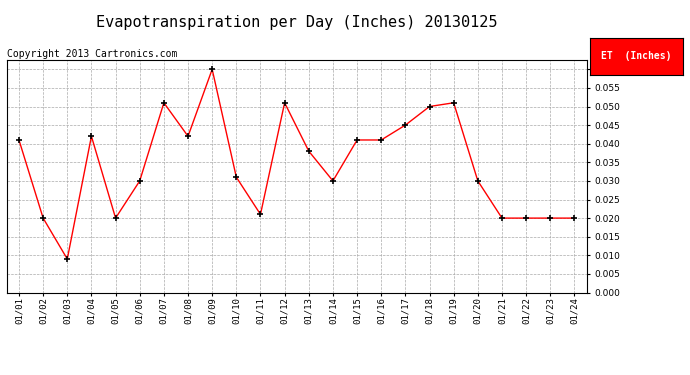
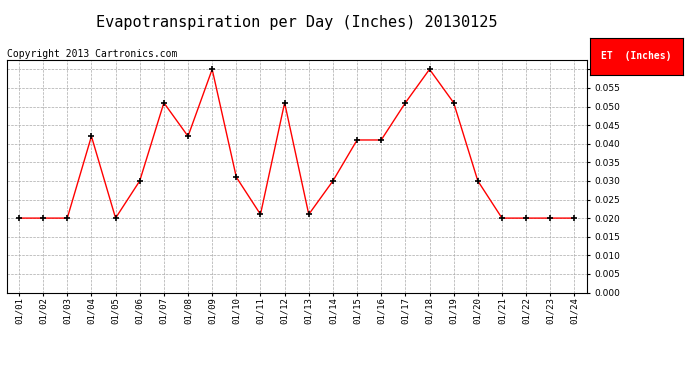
01/01: 0.041 -> 0.020
01/03: 0.009 -> 0.020
01/13: 0.038 -> 0.021
01/17: 0.045 -> 0.051
01/18: 0.050 -> 0.060
